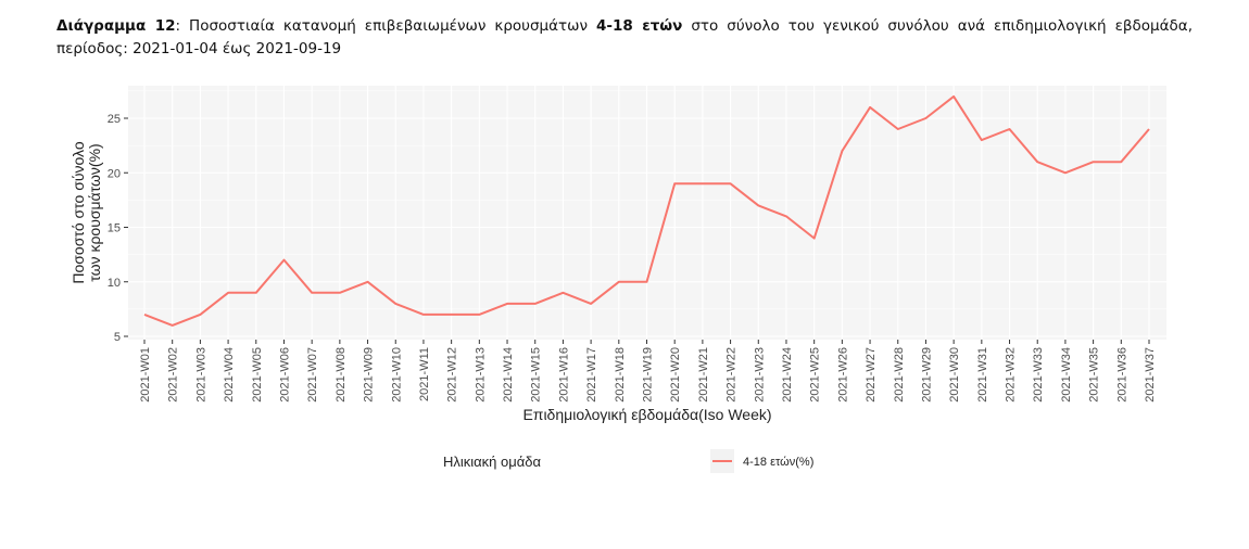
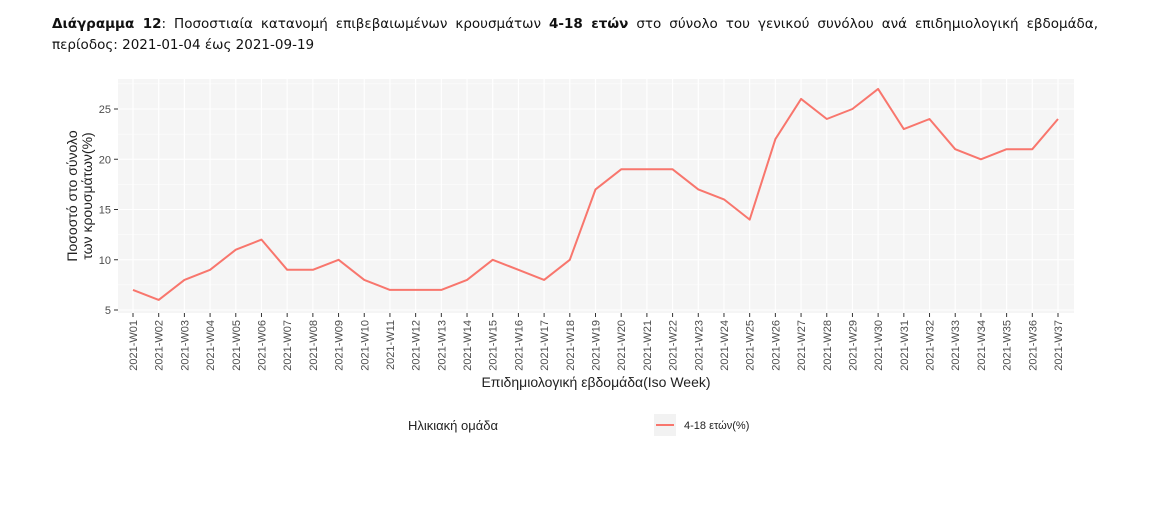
2021-W03: 7 -> 8
2021-W05: 9 -> 11
2021-W15: 8 -> 10
2021-W19: 10 -> 17
